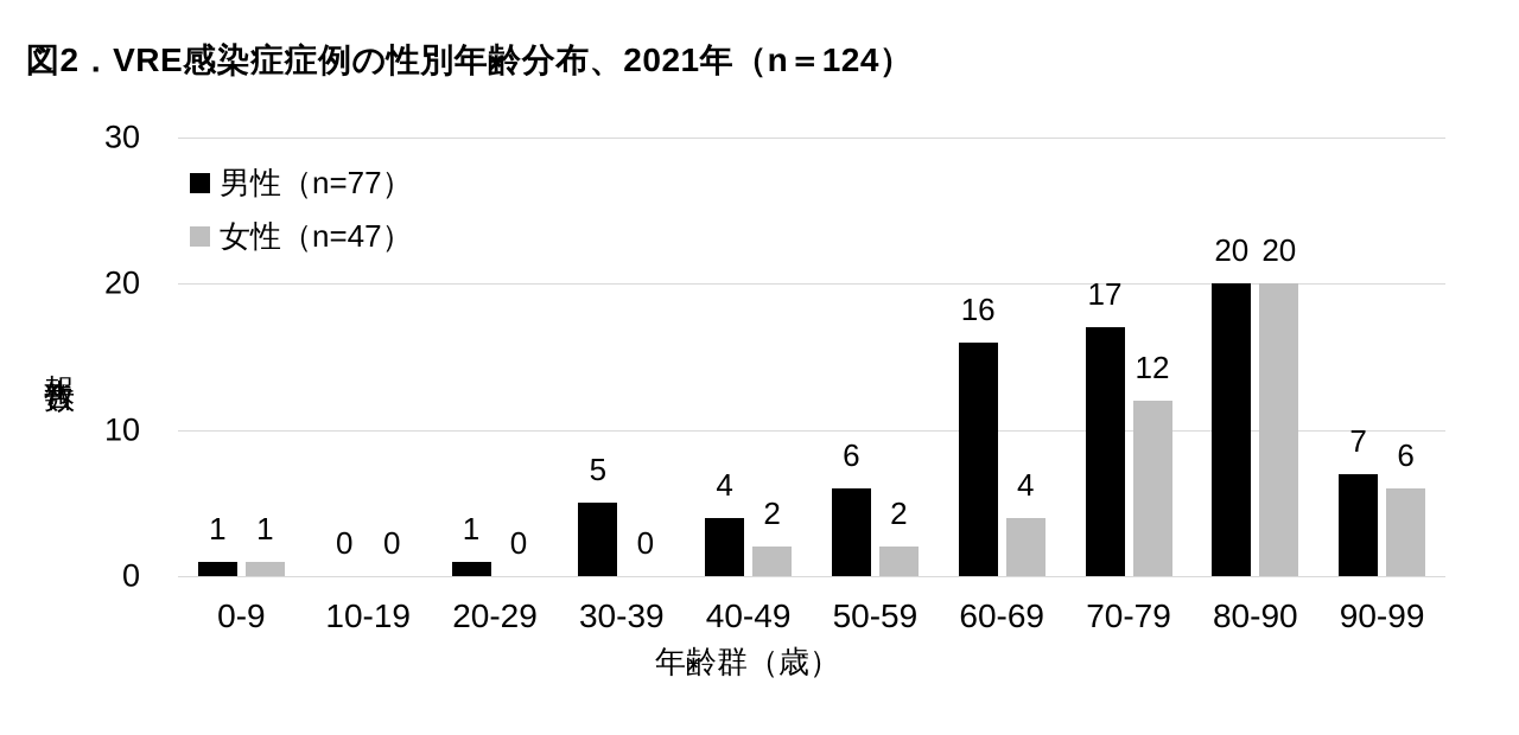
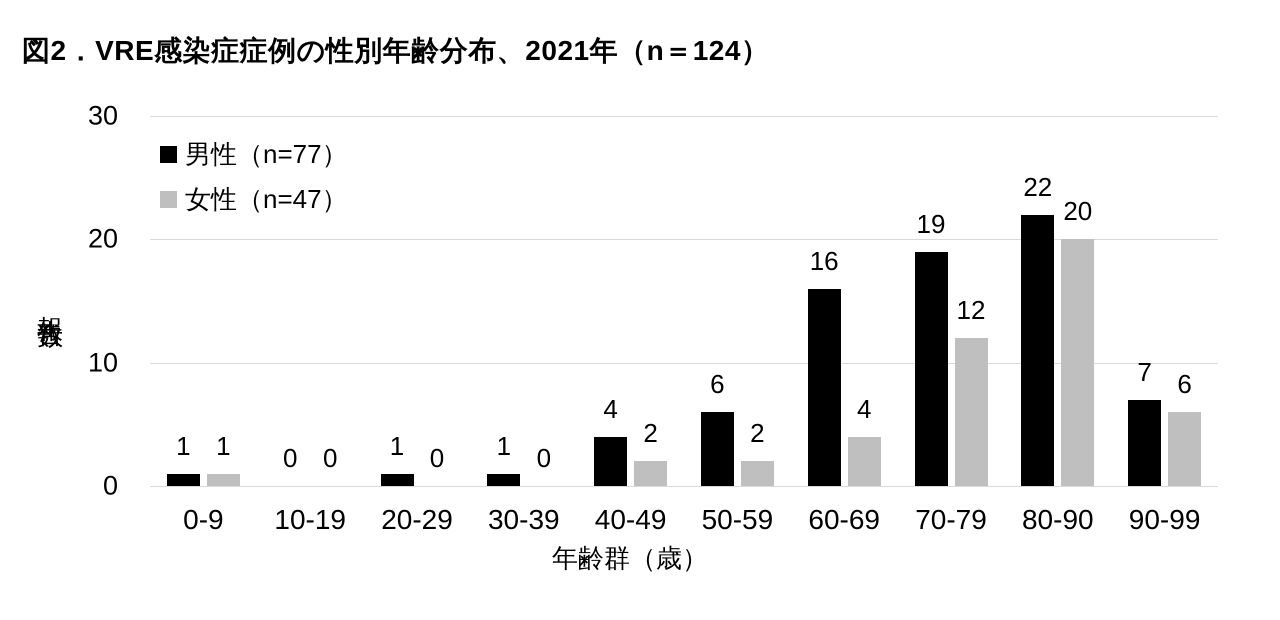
男性（n=77）/30-39: 5 -> 1
男性（n=77）/70-79: 17 -> 19
男性（n=77）/80-90: 20 -> 22
